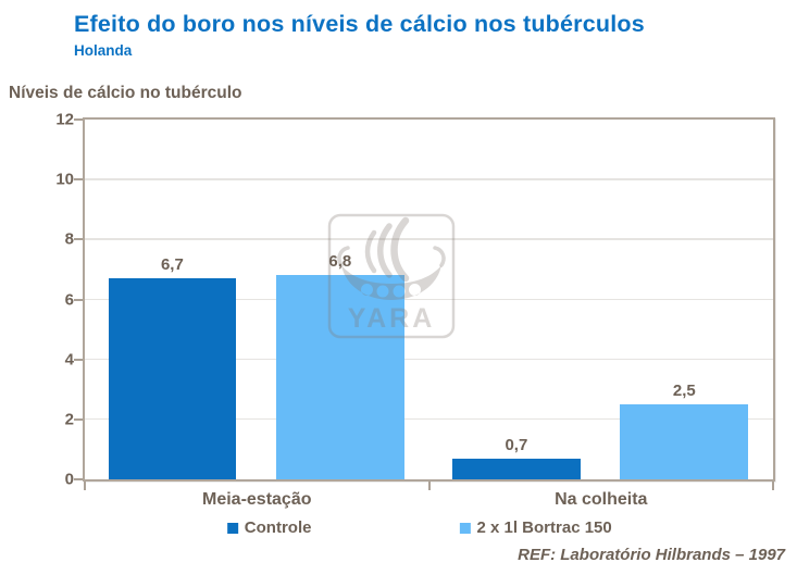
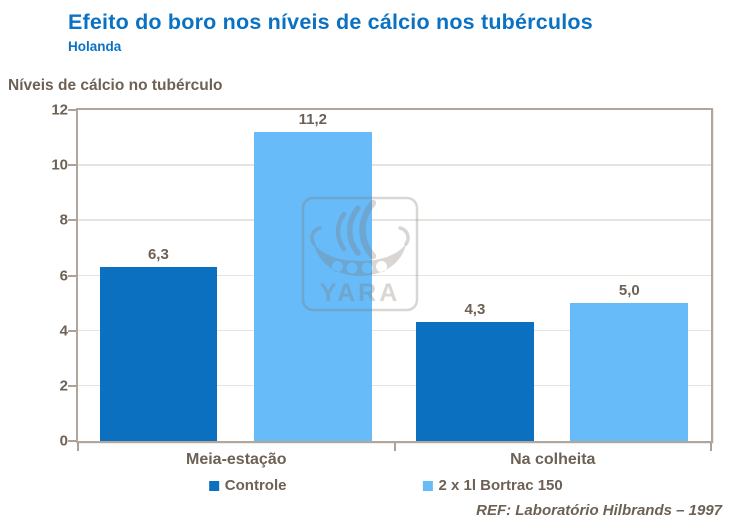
Controle/Meia-estação: 6,7 -> 6,3
2 x 1l Bortrac 150/Meia-estação: 6,8 -> 11,2
Controle/Na colheita: 0,7 -> 4,3
2 x 1l Bortrac 150/Na colheita: 2,5 -> 5,0
